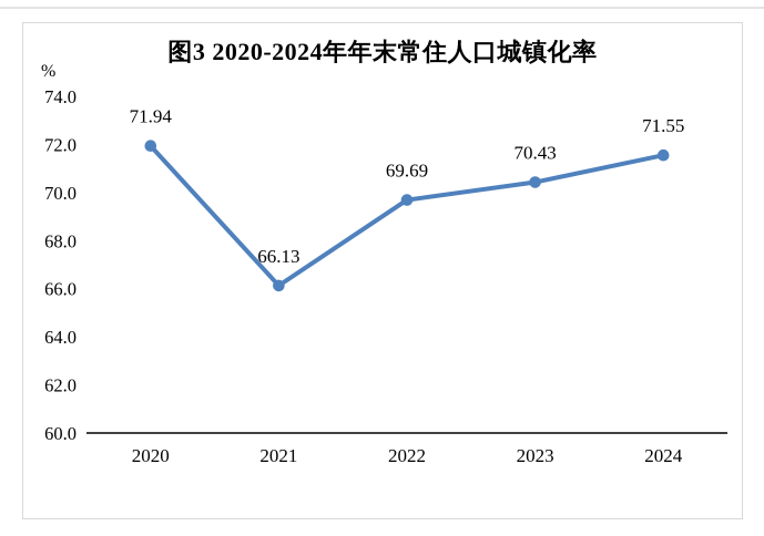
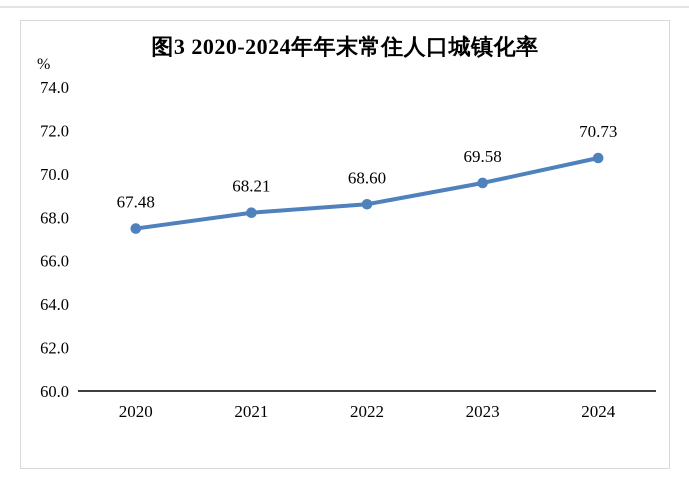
2020: 71.94 -> 67.48
2021: 66.13 -> 68.21
2022: 69.69 -> 68.60
2023: 70.43 -> 69.58
2024: 71.55 -> 70.73
